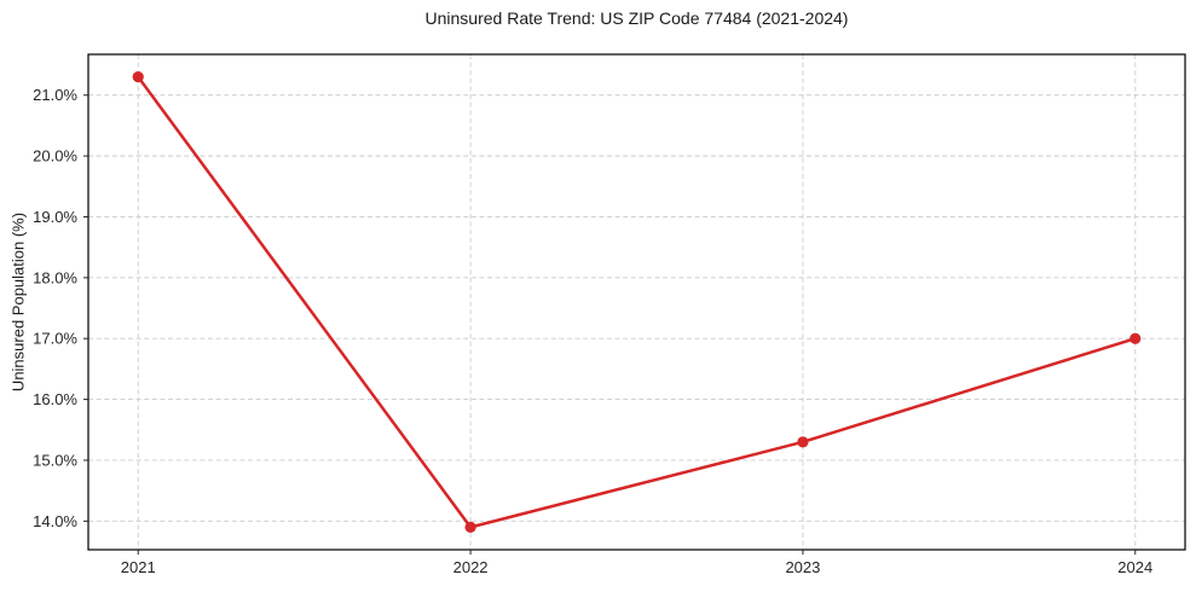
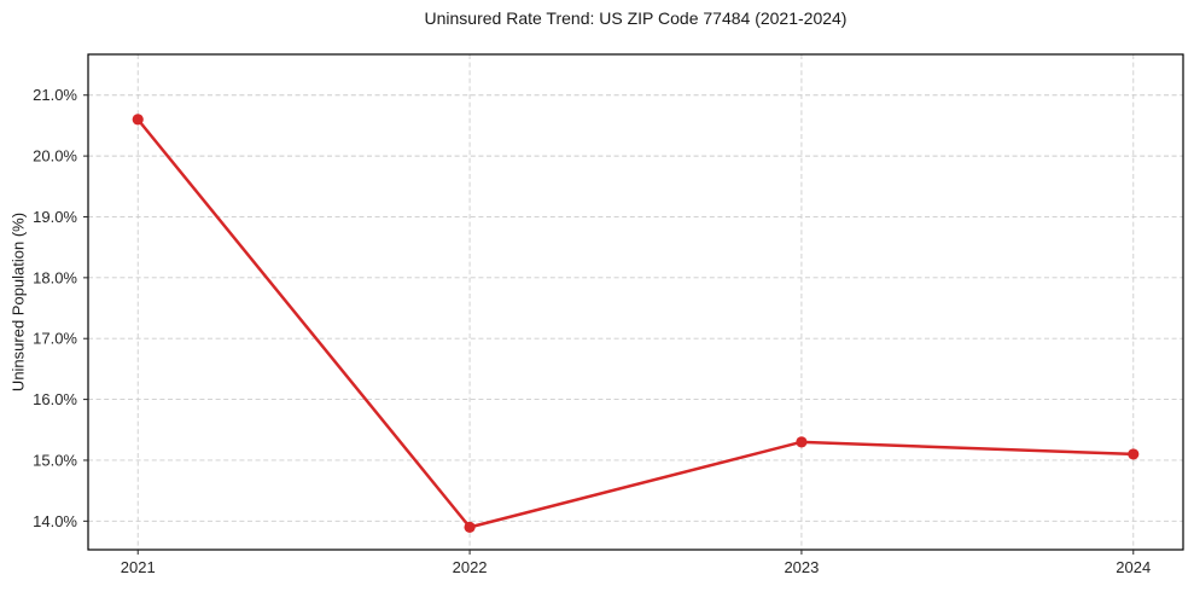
2021: 21.3% -> 20.6%
2024: 17.0% -> 15.1%
